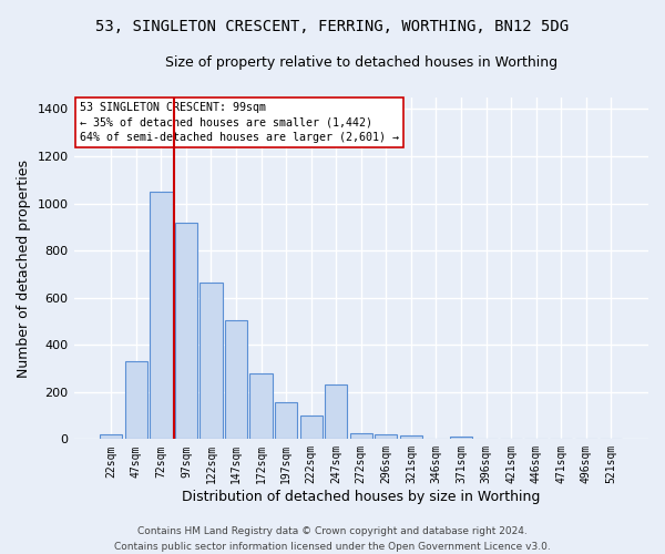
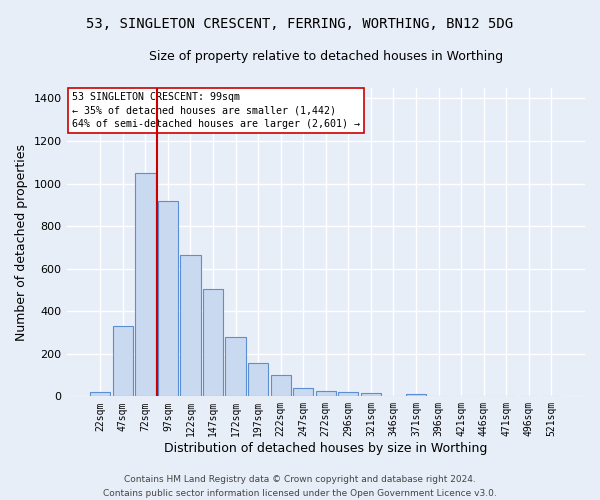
247sqm: 230 -> 40
